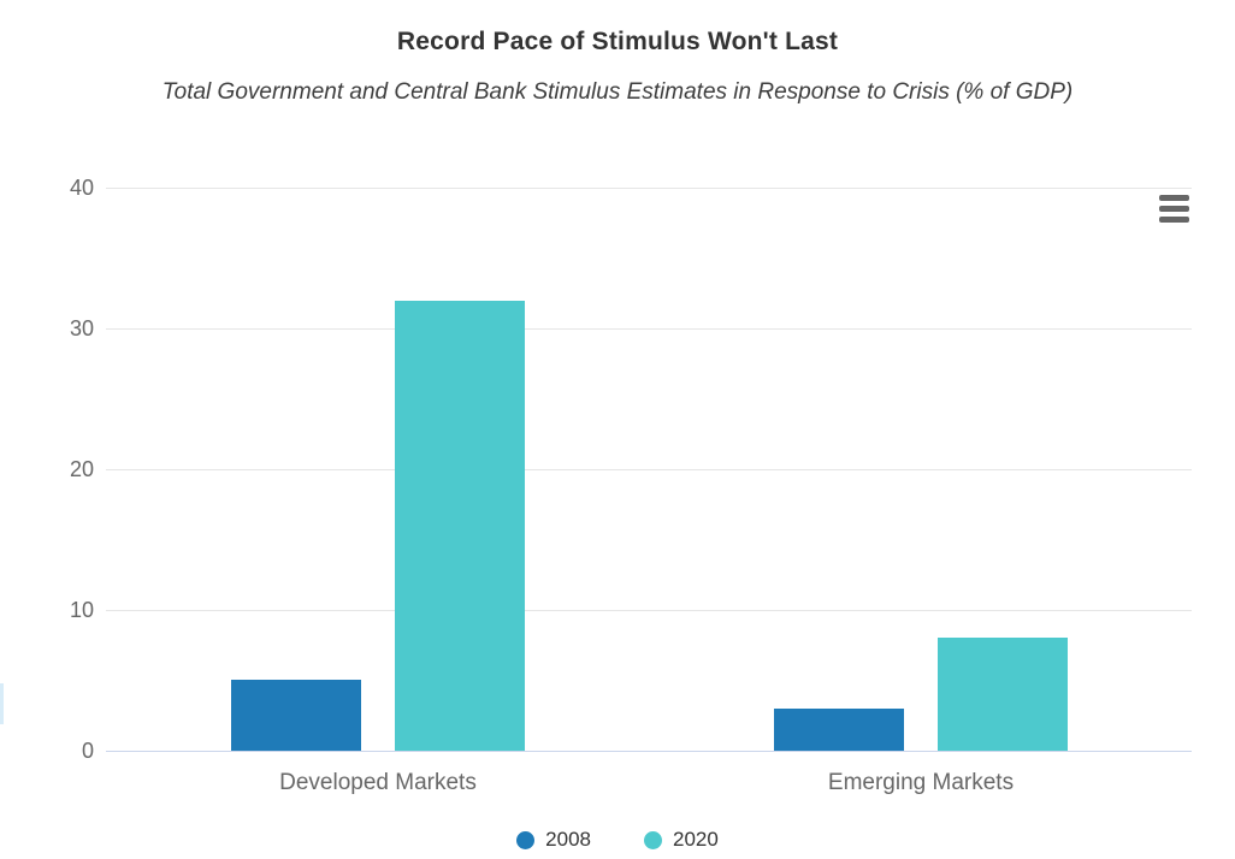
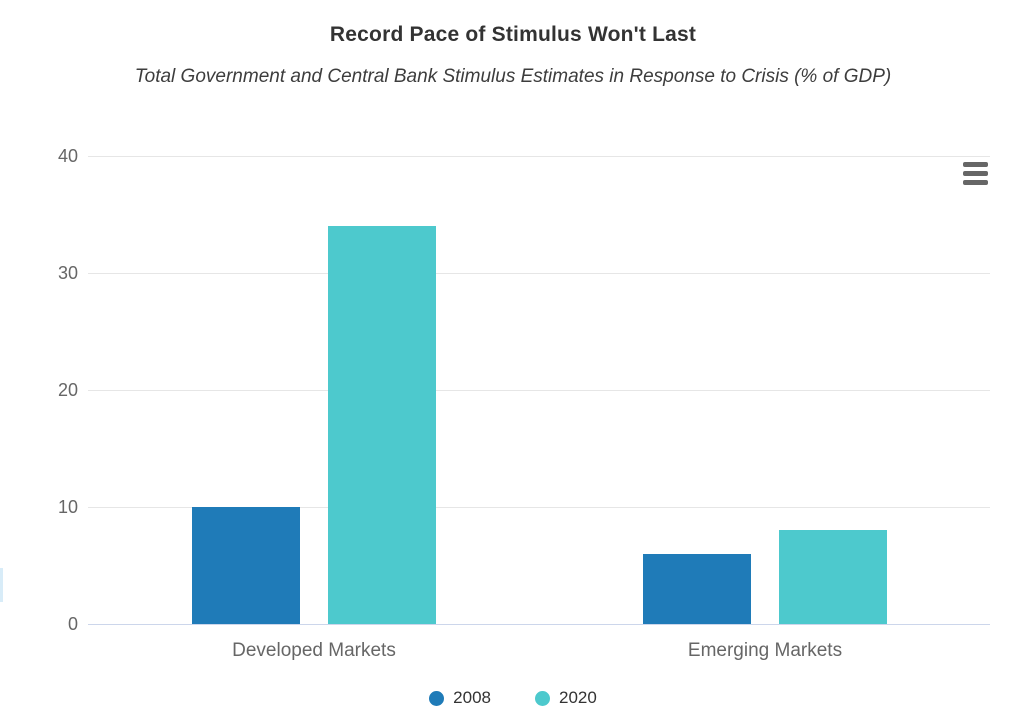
2008/Developed Markets: 5 -> 10
2020/Developed Markets: 32 -> 34
2008/Emerging Markets: 3 -> 6
